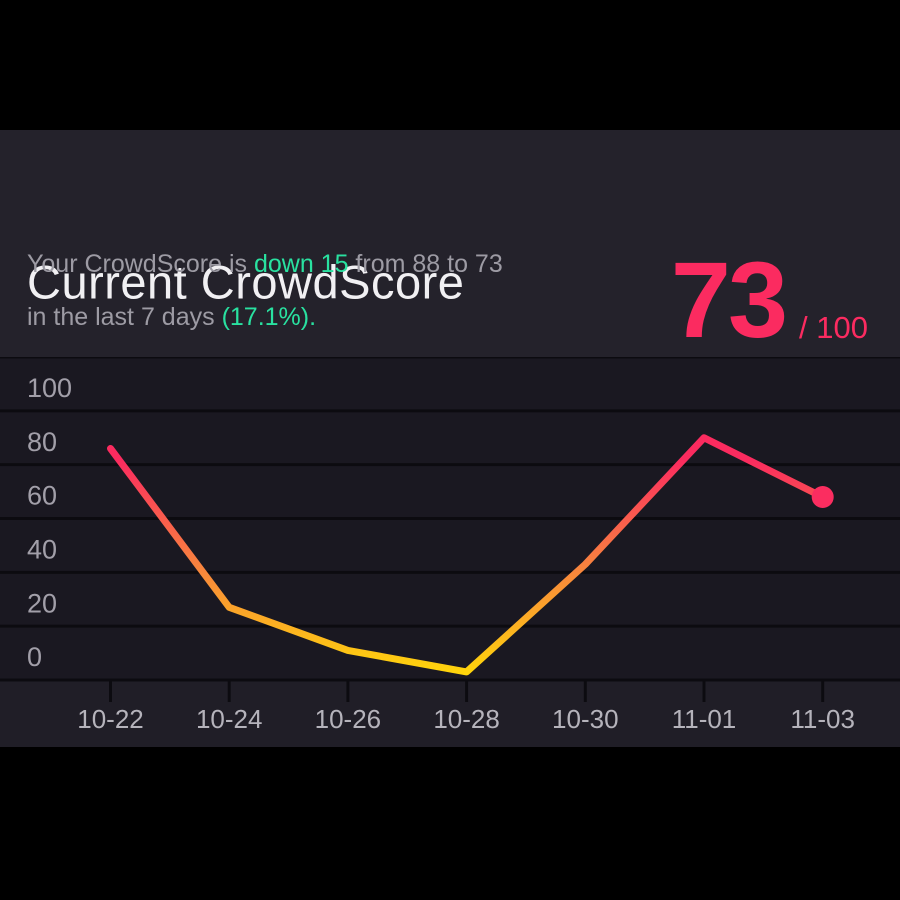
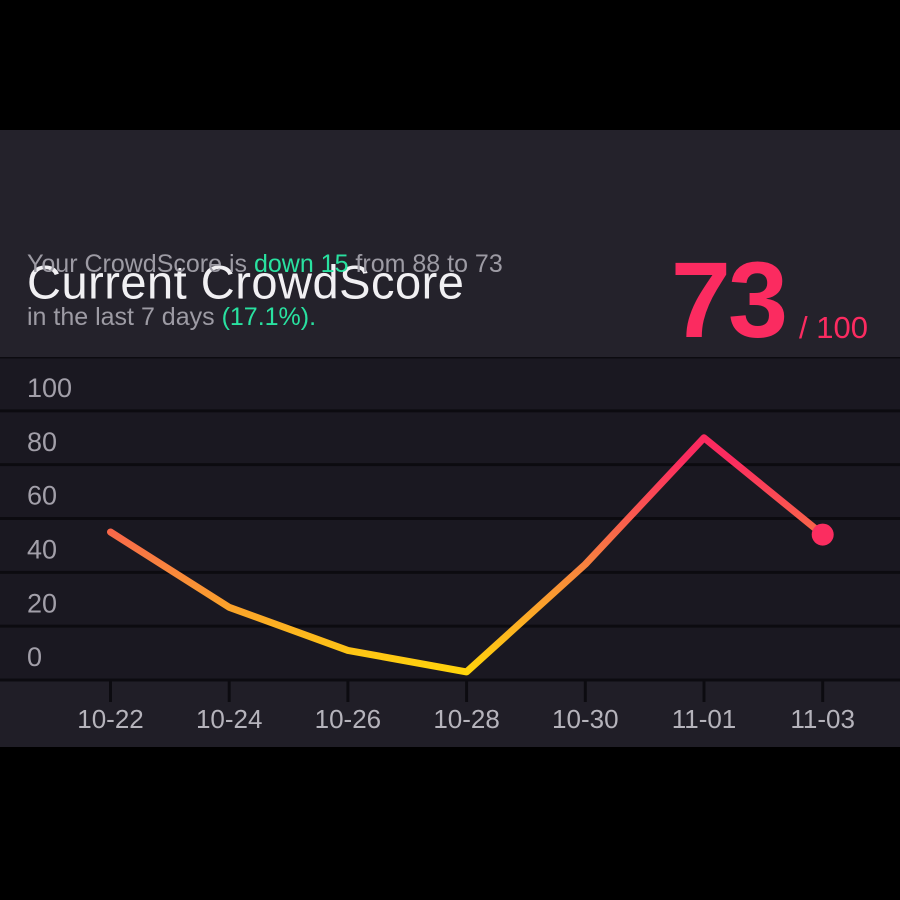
10-22: 86 -> 55
11-03: 68 -> 54
